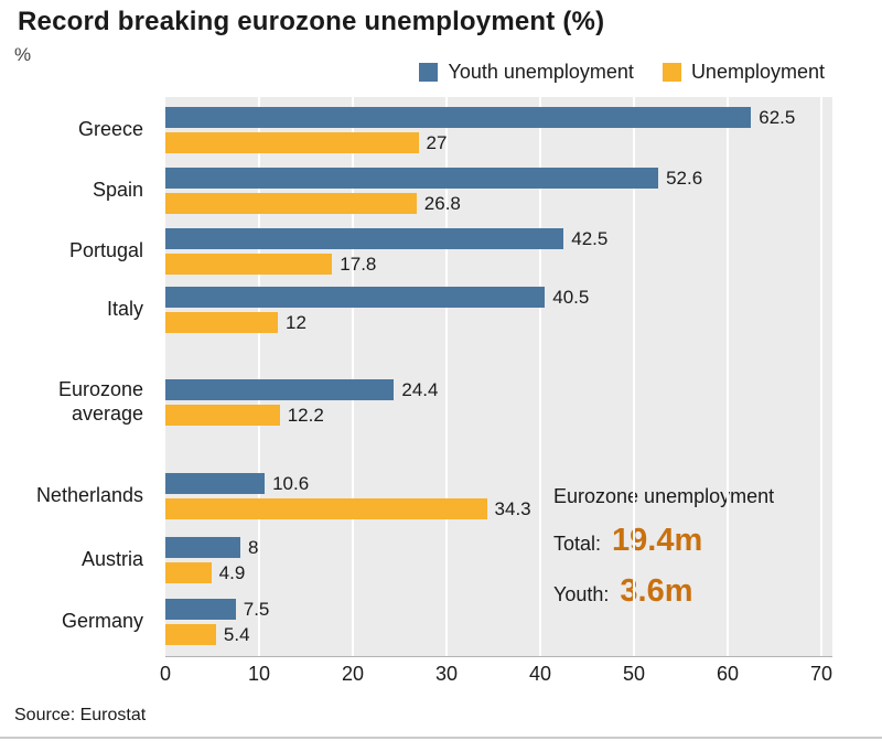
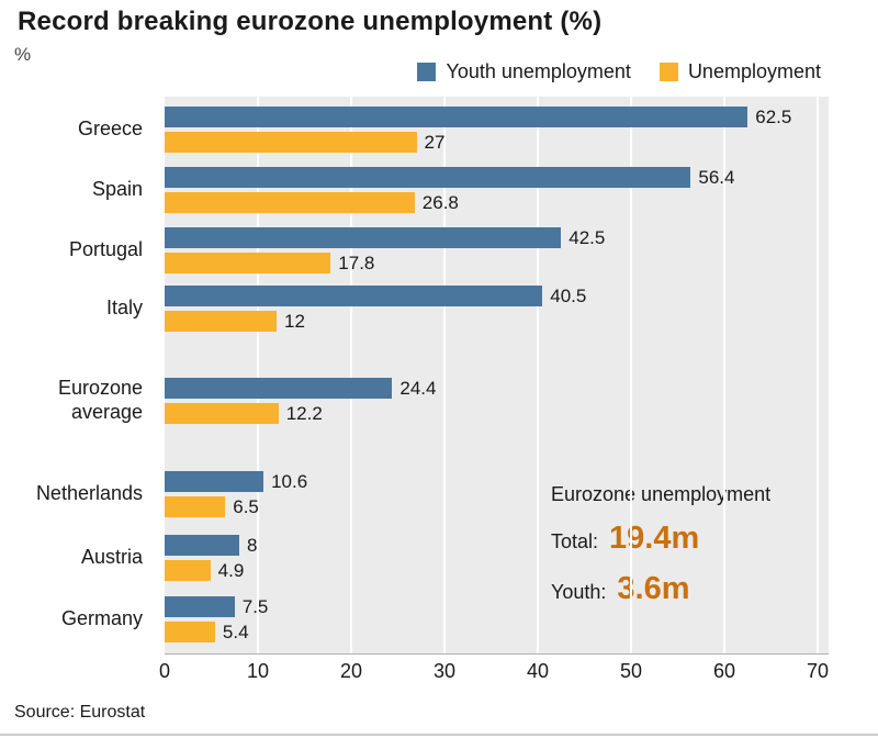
Youth unemployment/Spain: 52.6 -> 56.4
Unemployment/Netherlands: 34.3 -> 6.5
